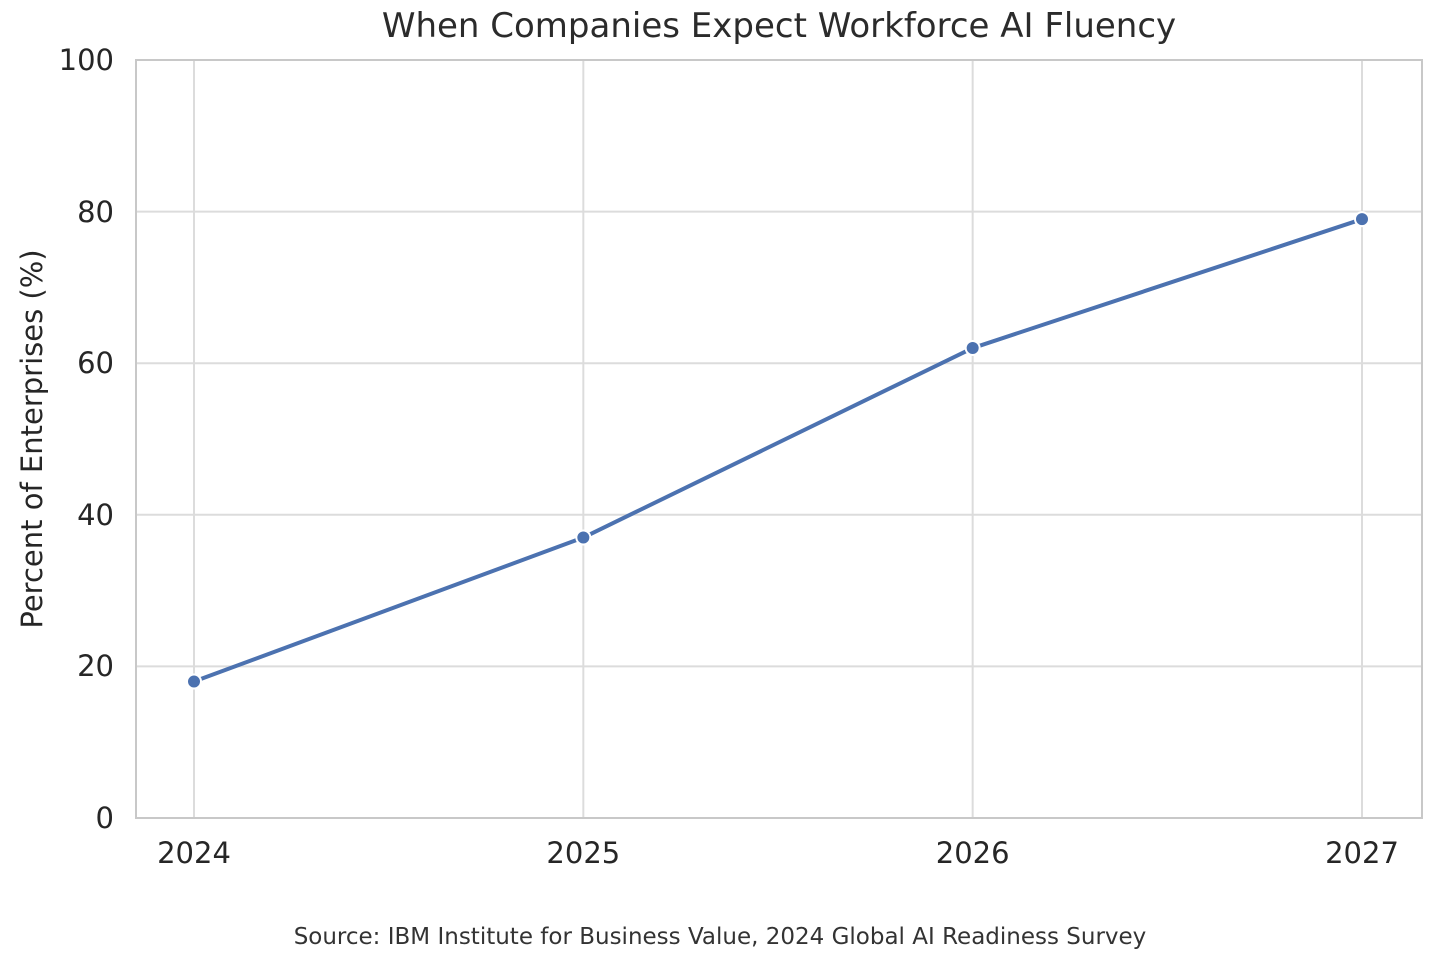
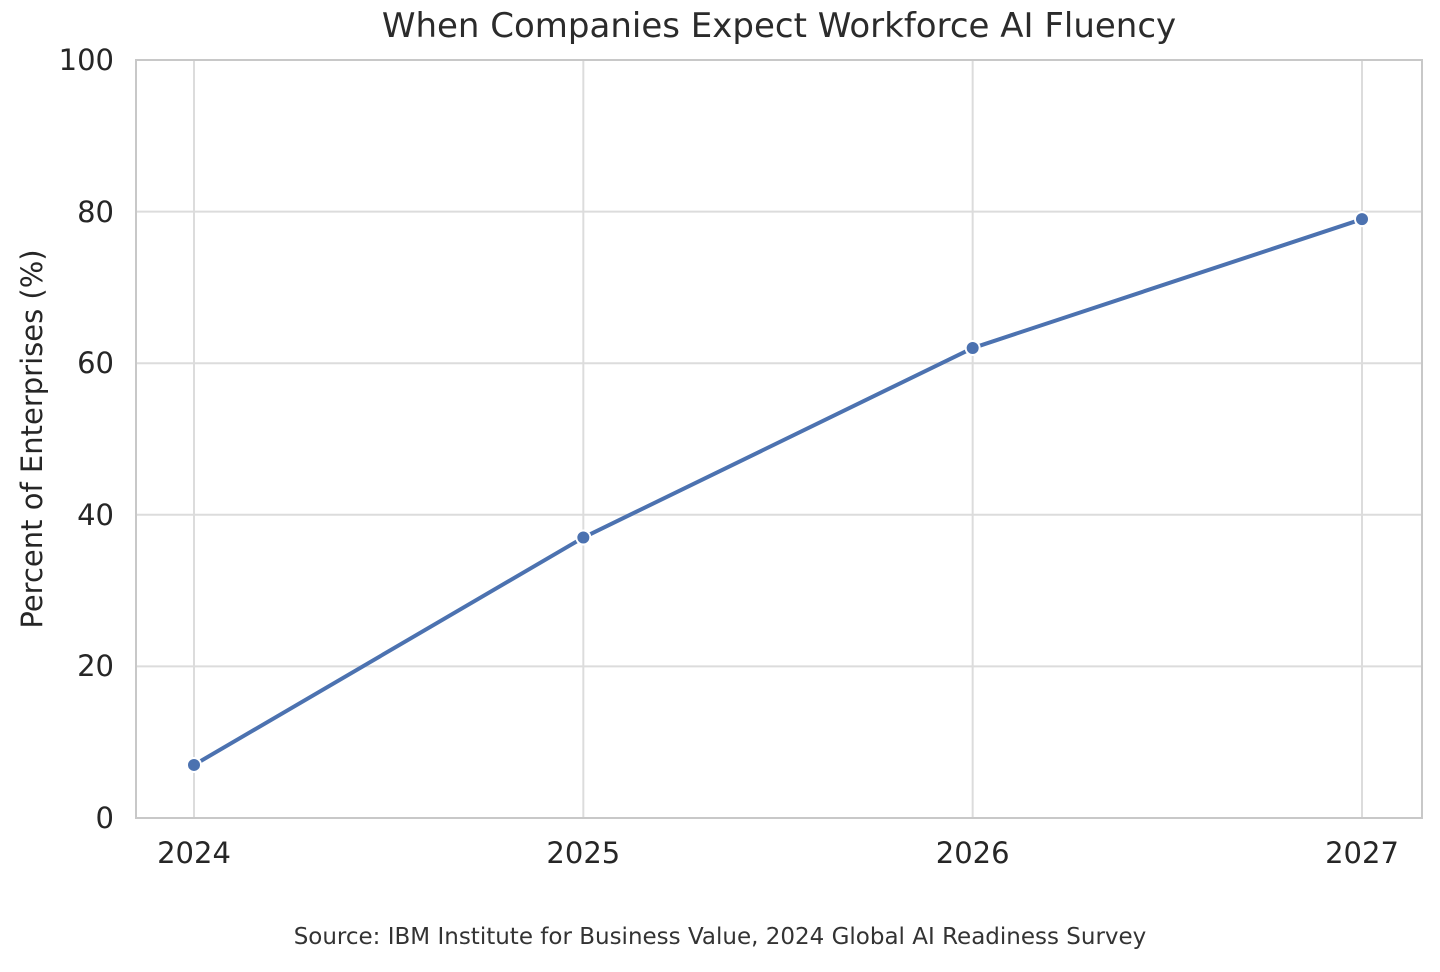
2024: 18 -> 7
